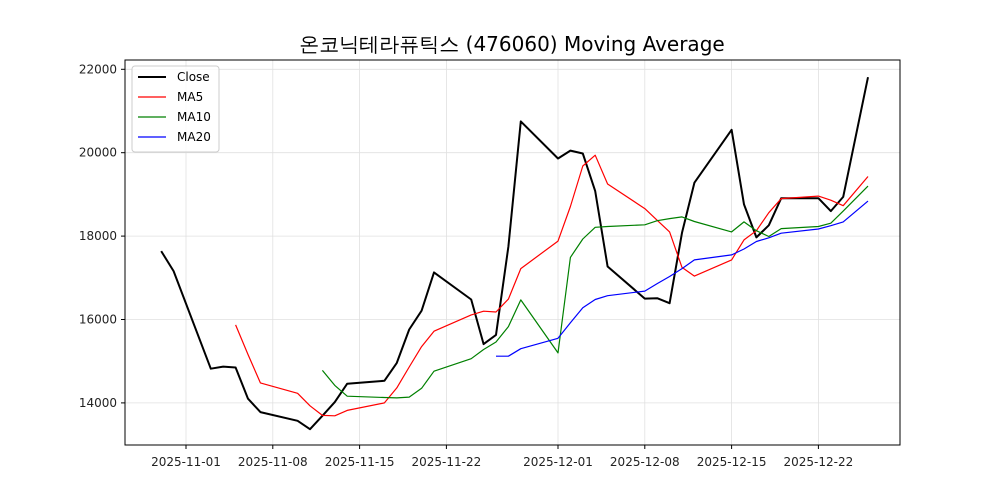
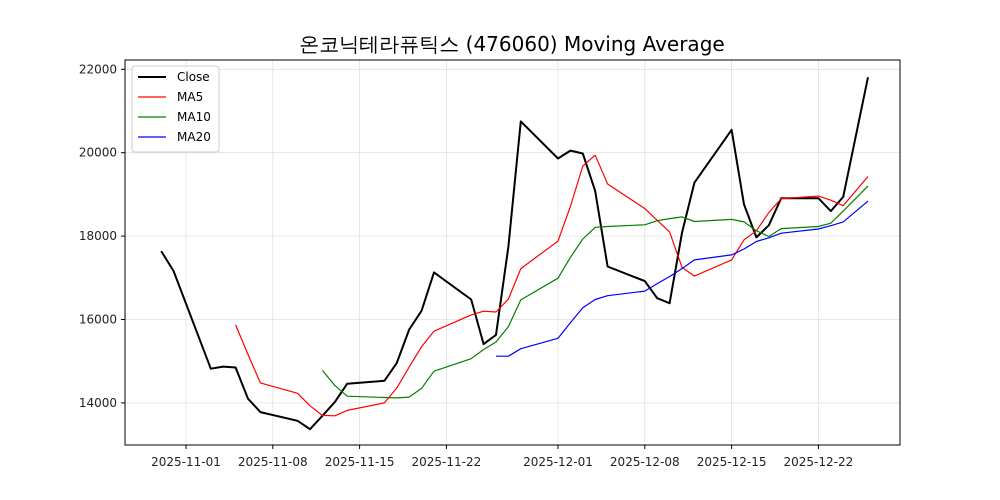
MA10/2025-12-01: 15200 -> 17000
Close/2025-12-08: 16500 -> 16900
MA10/2025-12-15: 18100 -> 18400
